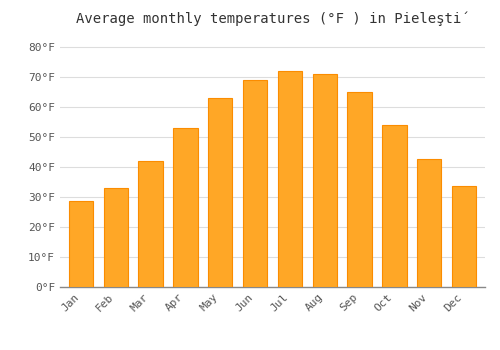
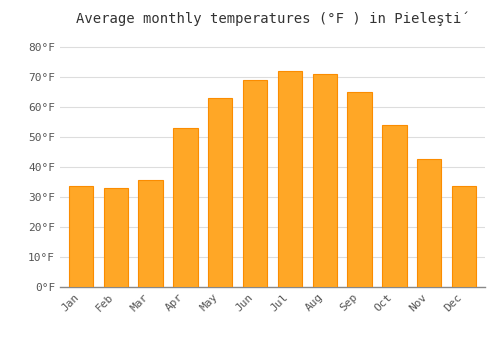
Jan: 28.5°F -> 33.5°F
Mar: 42.0°F -> 35.5°F
